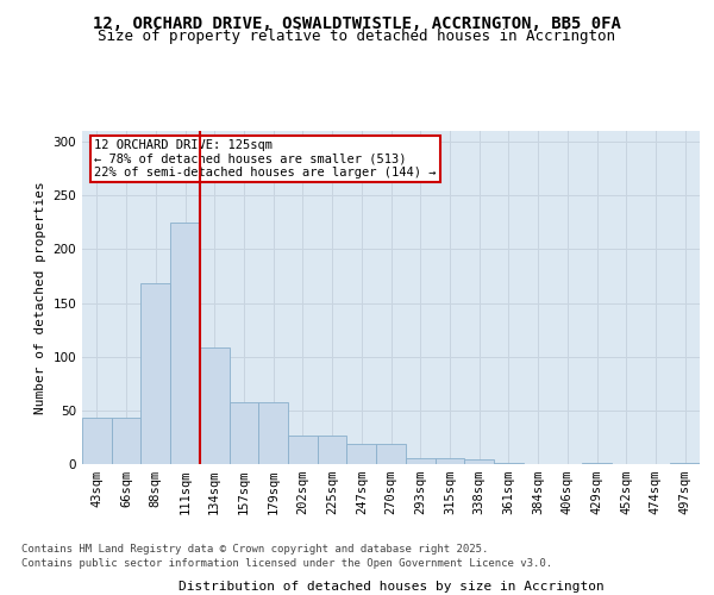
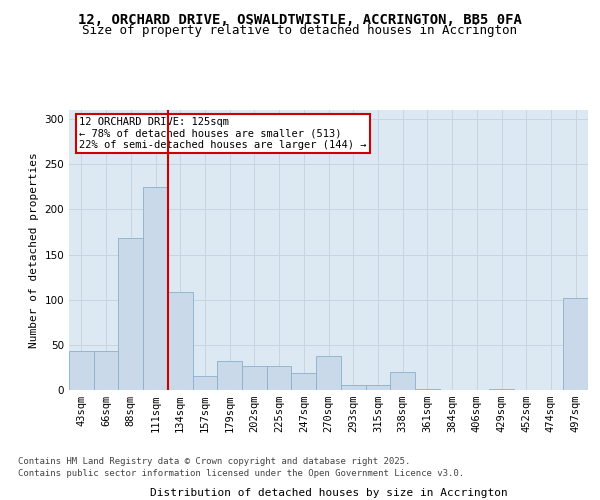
157sqm: 58 -> 16
179sqm: 58 -> 32
270sqm: 19 -> 38
338sqm: 4 -> 20
497sqm: 1 -> 102
